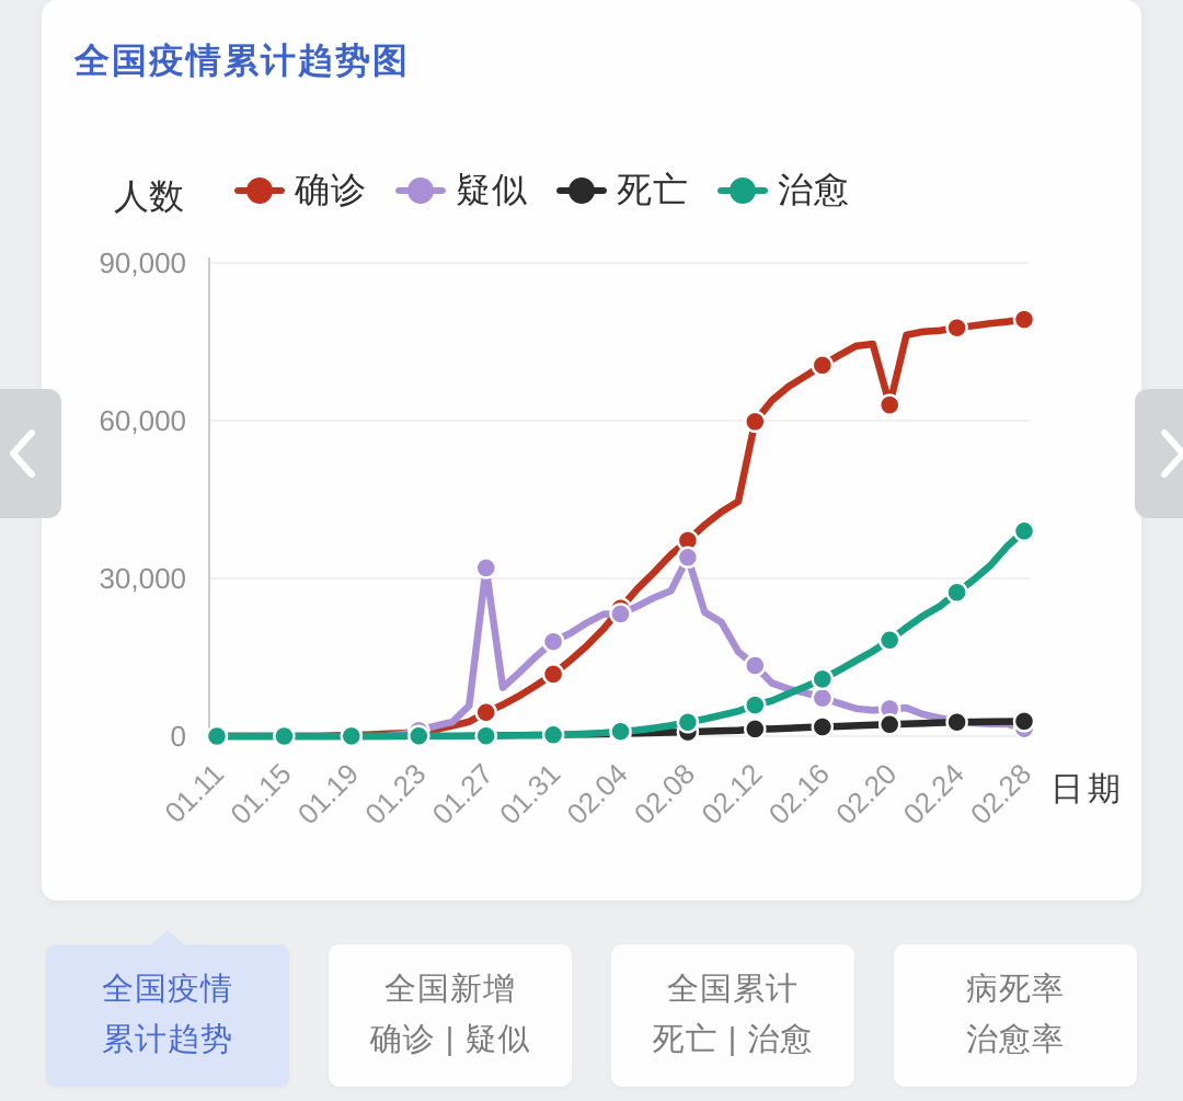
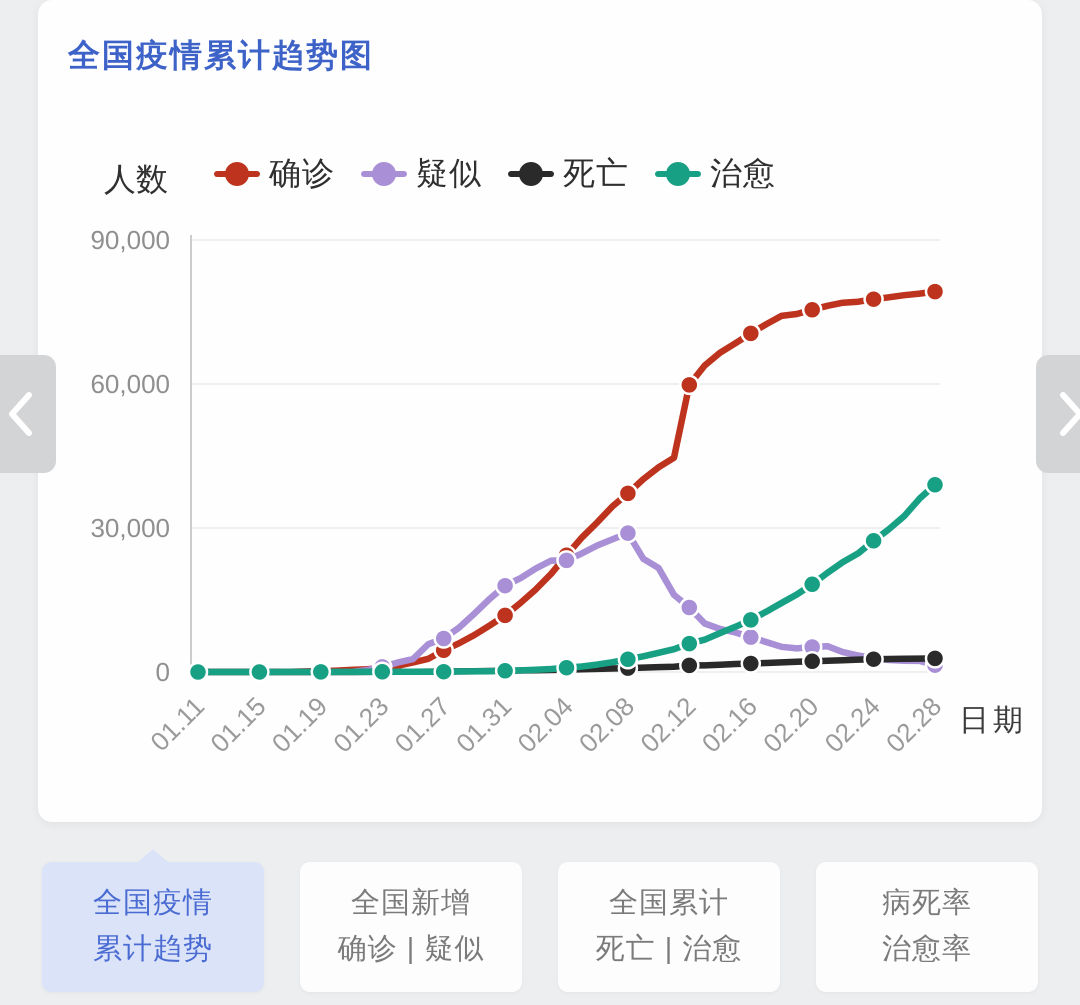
疑似/01.27: 32000 -> 7000
疑似/02.08: 34000 -> 29000
确诊/02.20: 63000 -> 75000
